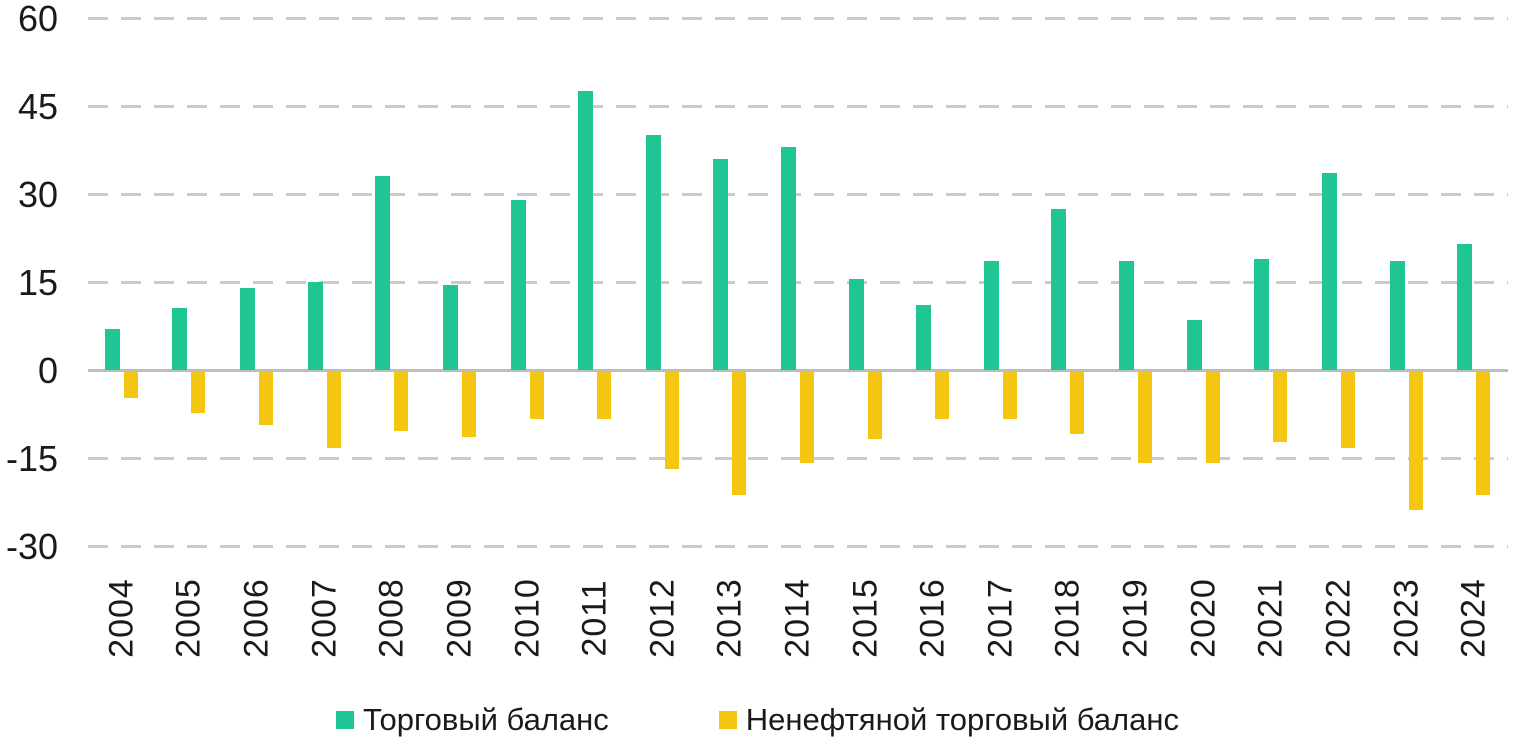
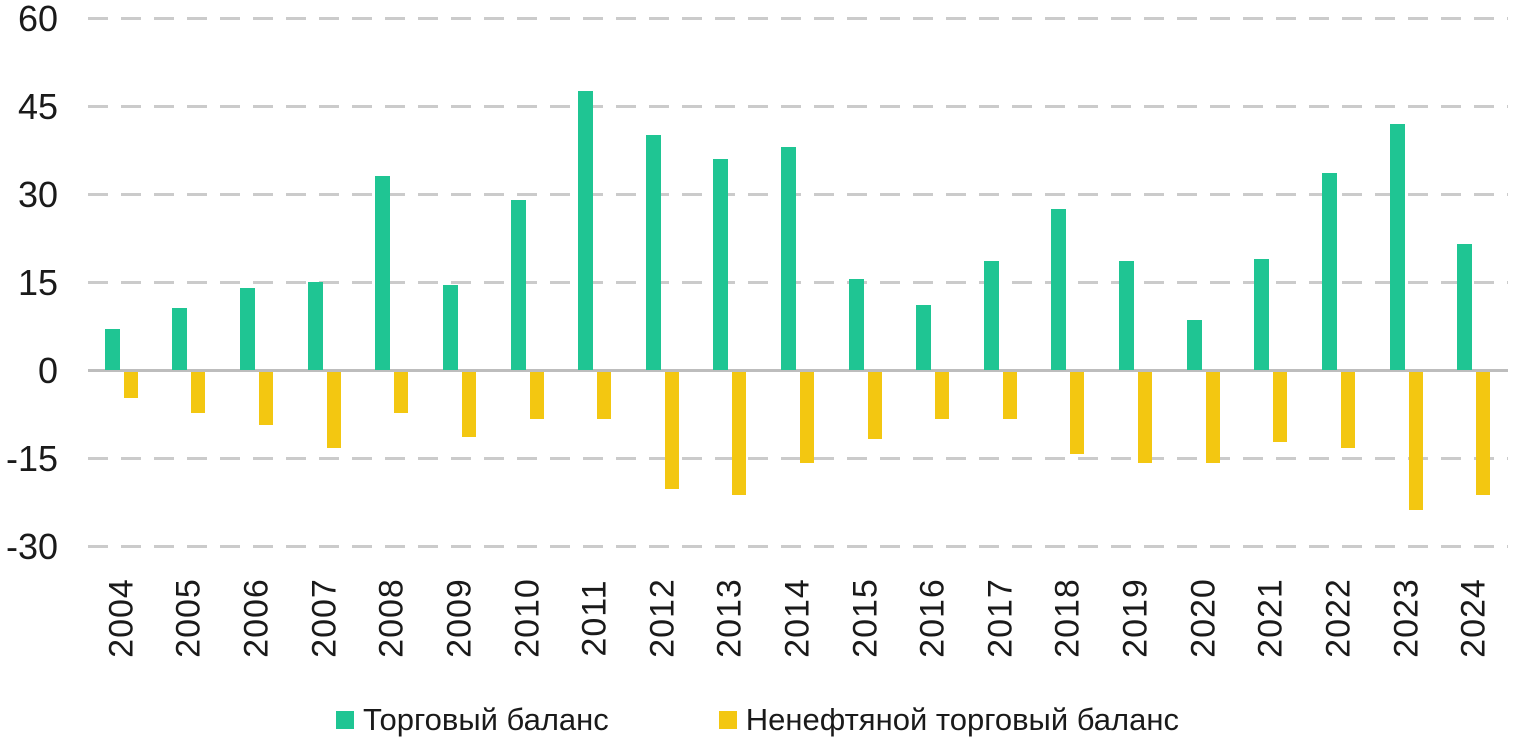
Ненефтяной торговый баланс/2008: -10 -> -7
Ненефтяной торговый баланс/2012: -16 -> -20
Ненефтяной торговый баланс/2018: -10 -> -14
Торговый баланс/2023: 18 -> 42
